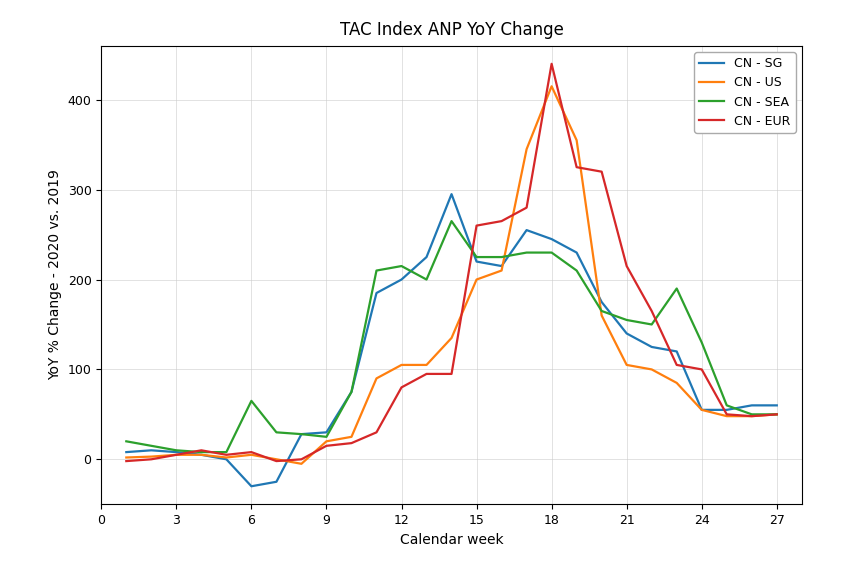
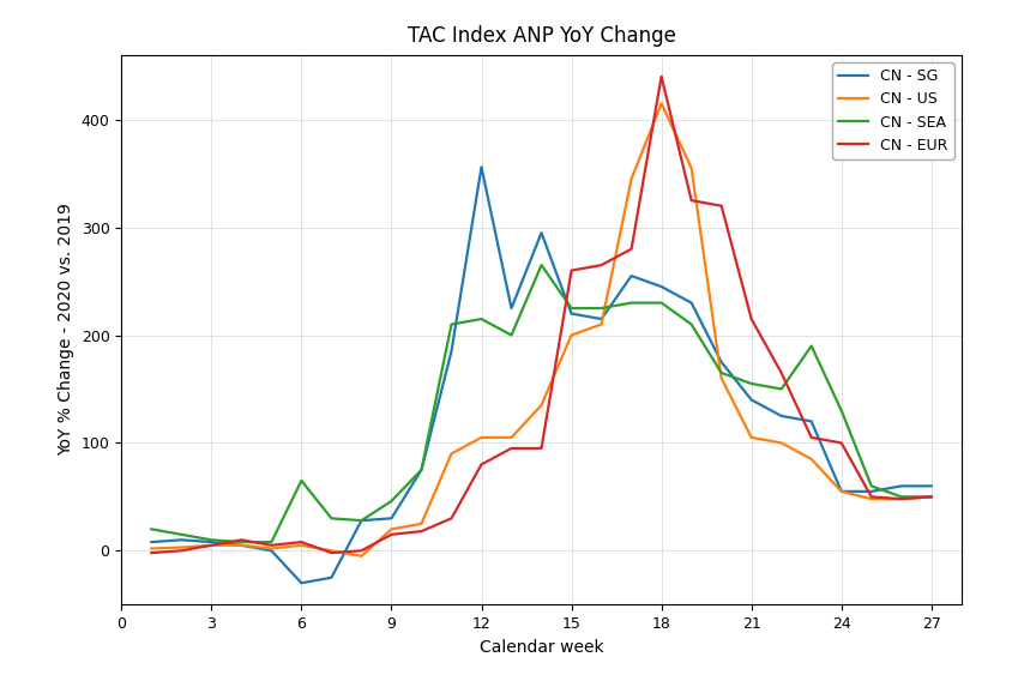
CN - SEA/9: 25 -> 46
CN - SG/12: 200 -> 356
